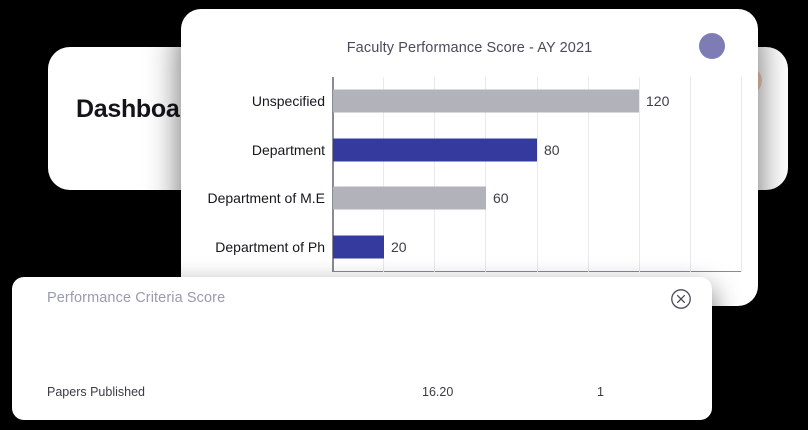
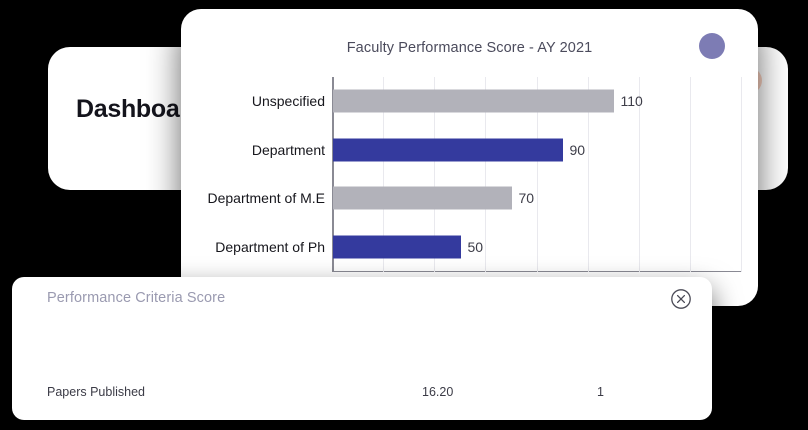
Unspecified: 120 -> 110
Department: 80 -> 90
Department of M.E: 60 -> 70
Department of Ph: 20 -> 50
